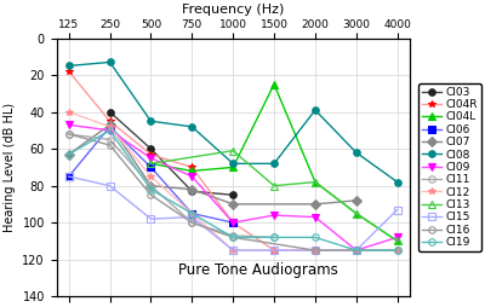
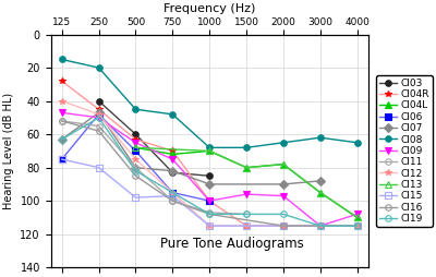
CI04R/125: 18 -> 28
CI08/250: 13 -> 20
CI13/1000: 61 -> 70
CI04L/1500: 25 -> 80
CI08/2000: 39 -> 65
CI08/4000: 78 -> 65
CI15/4000: 93 -> 115
